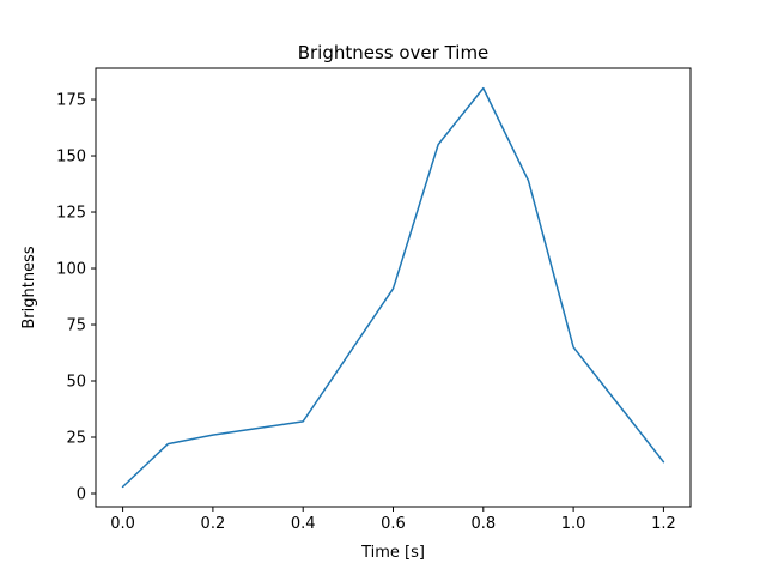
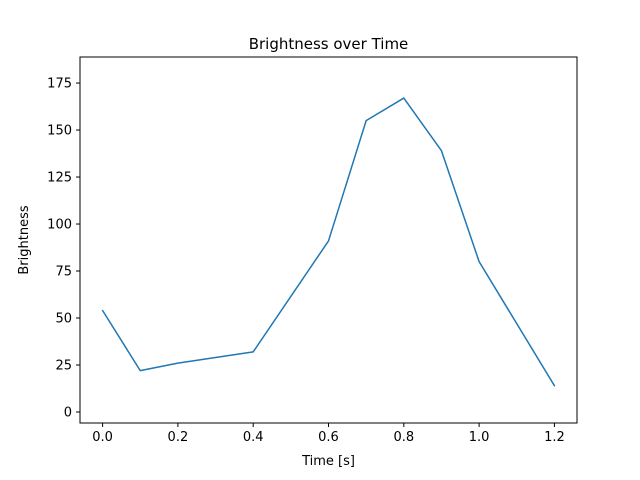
0.0: 3 -> 54
0.8: 180 -> 167
1.0: 65 -> 80
